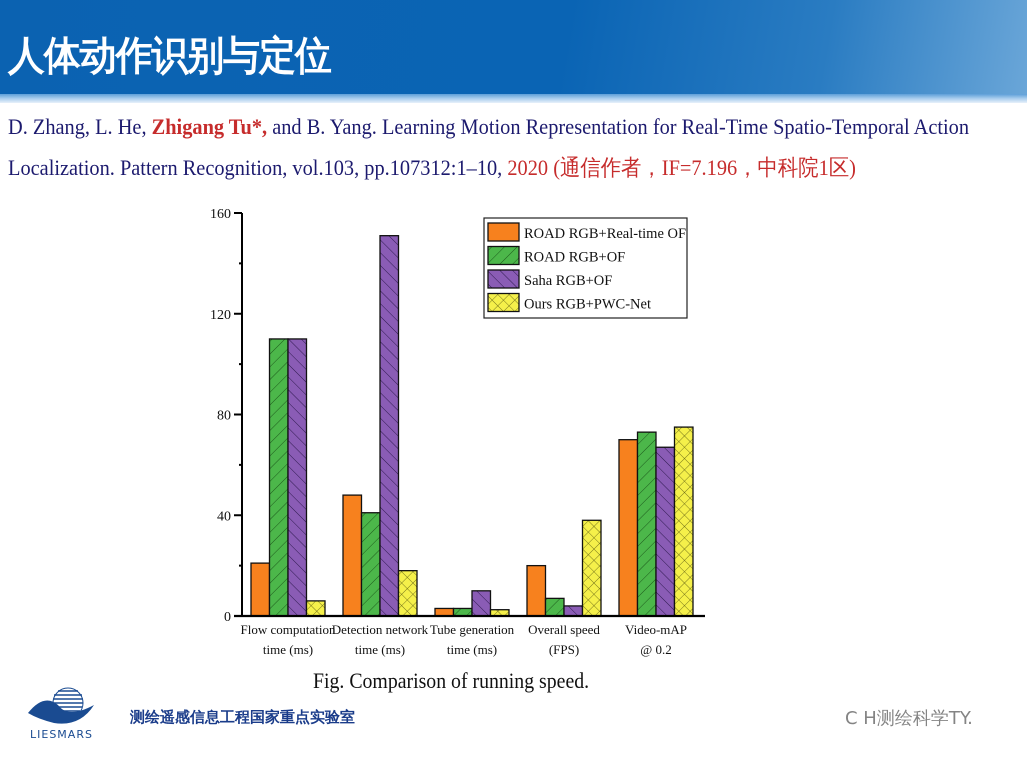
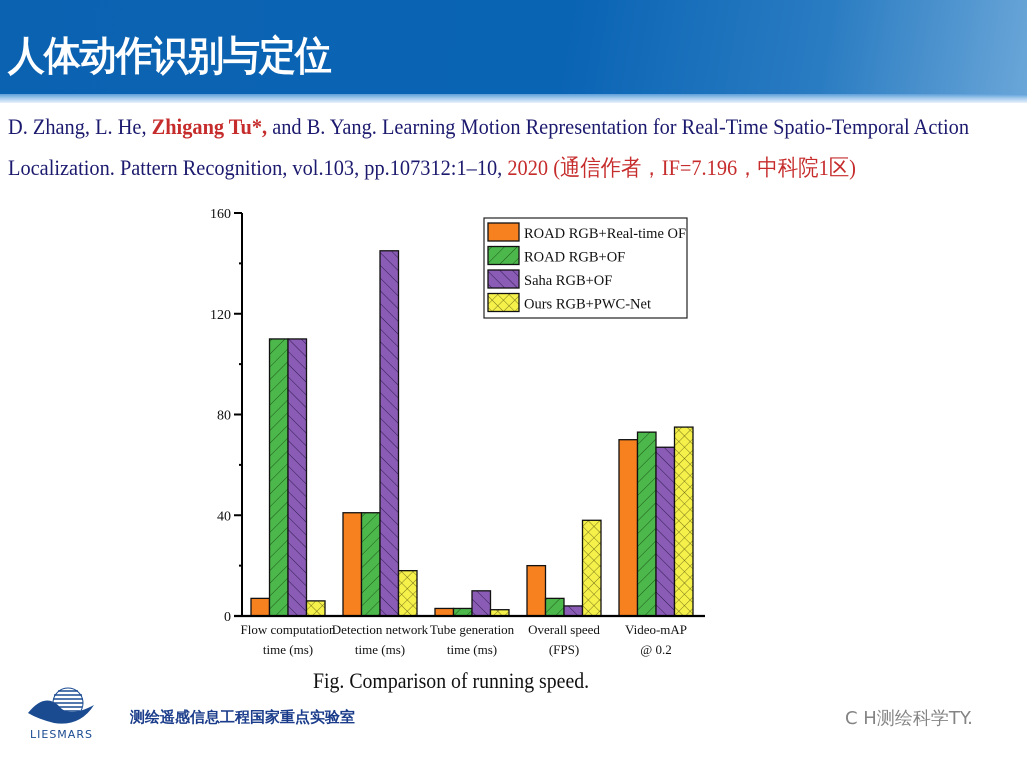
ROAD RGB+Real-time OF/Flow computation time (ms): 21 -> 7
ROAD RGB+Real-time OF/Detection network time (ms): 48 -> 41
Saha RGB+OF/Detection network time (ms): 151 -> 145
